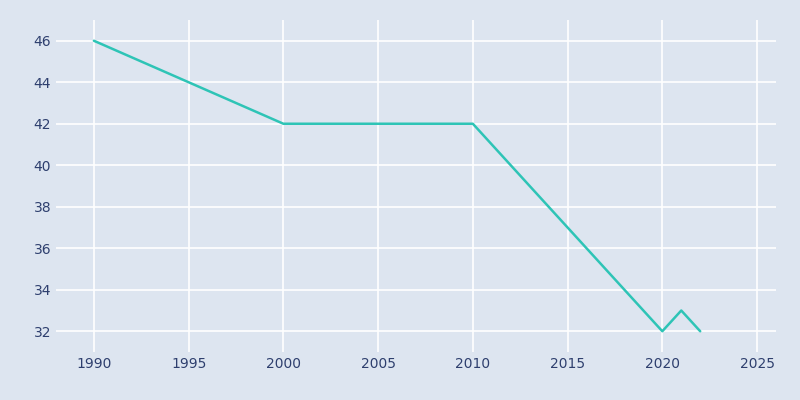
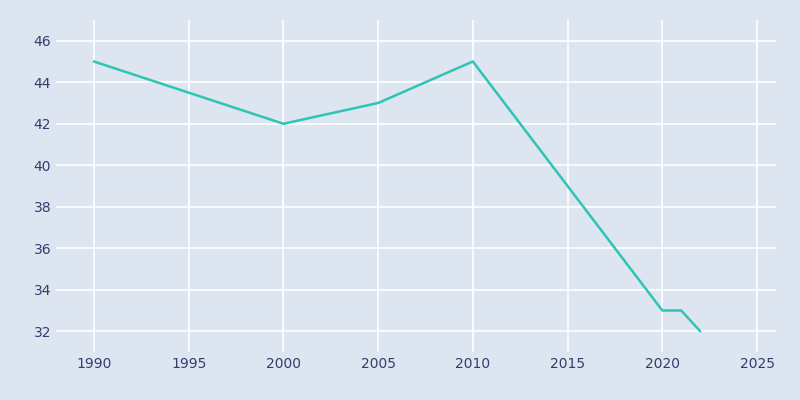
1990: 46 -> 45
2005: 42 -> 43
2010: 42 -> 45
2020: 32 -> 33
